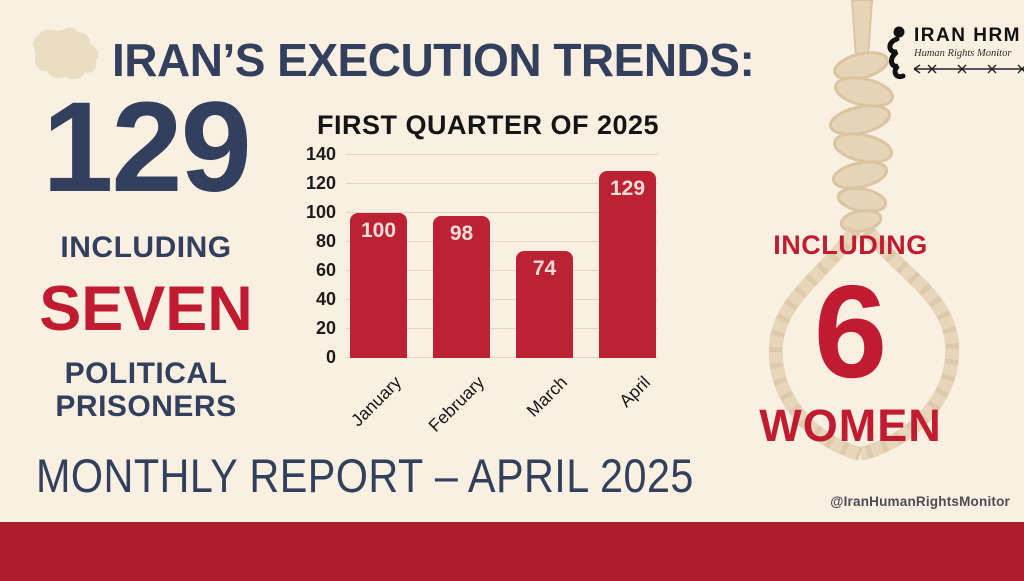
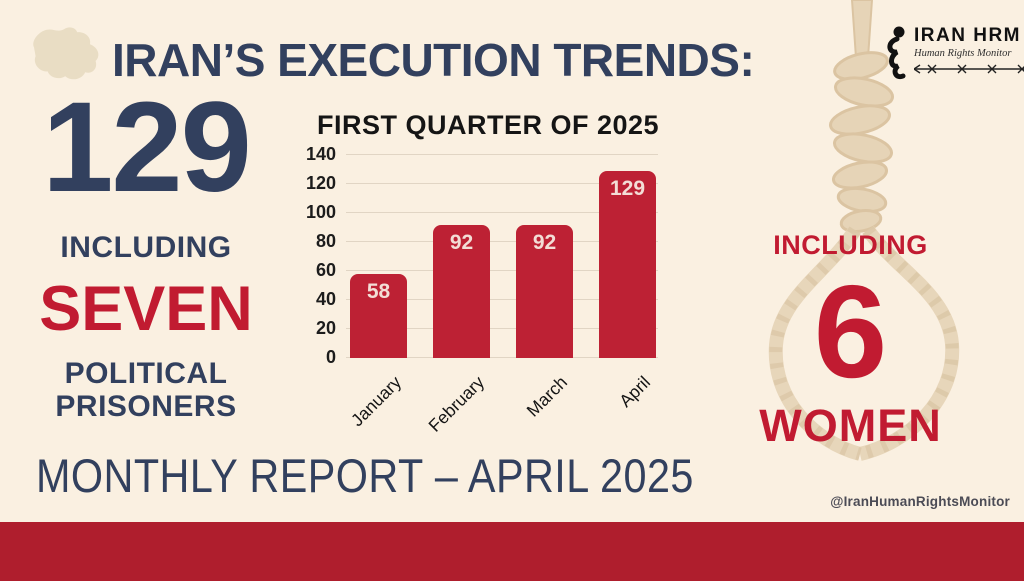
January: 100 -> 58
February: 98 -> 92
March: 74 -> 92
